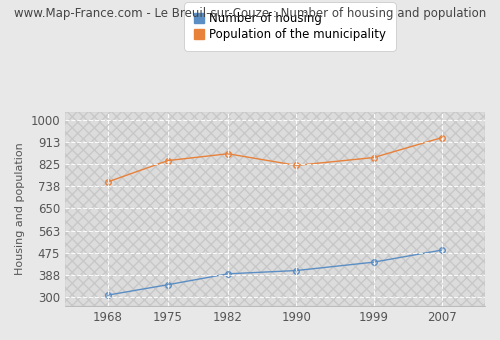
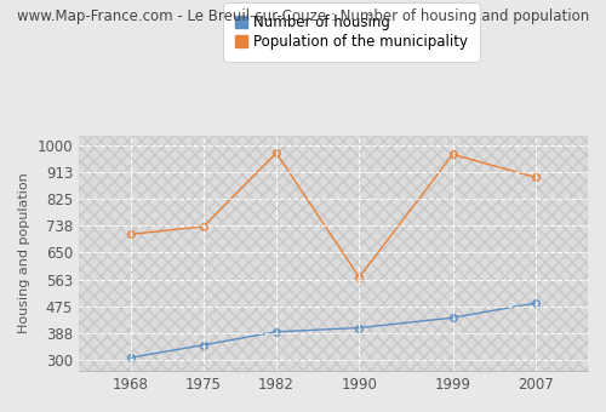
Population of the municipality/1968: 755 -> 710
Population of the municipality/1975: 839 -> 735
Population of the municipality/1982: 866 -> 975
Population of the municipality/1990: 820 -> 570
Population of the municipality/1999: 851 -> 970
Population of the municipality/2007: 930 -> 895
